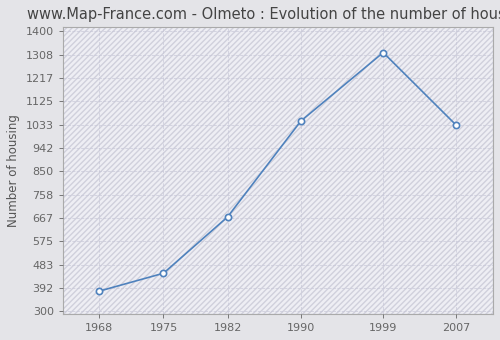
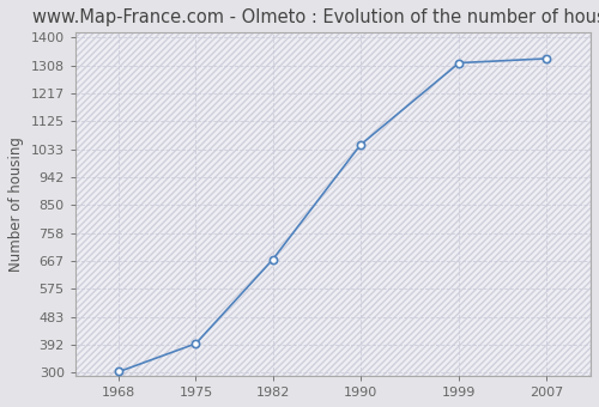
1968: 380 -> 304
1975: 450 -> 396
2007: 1030 -> 1330
